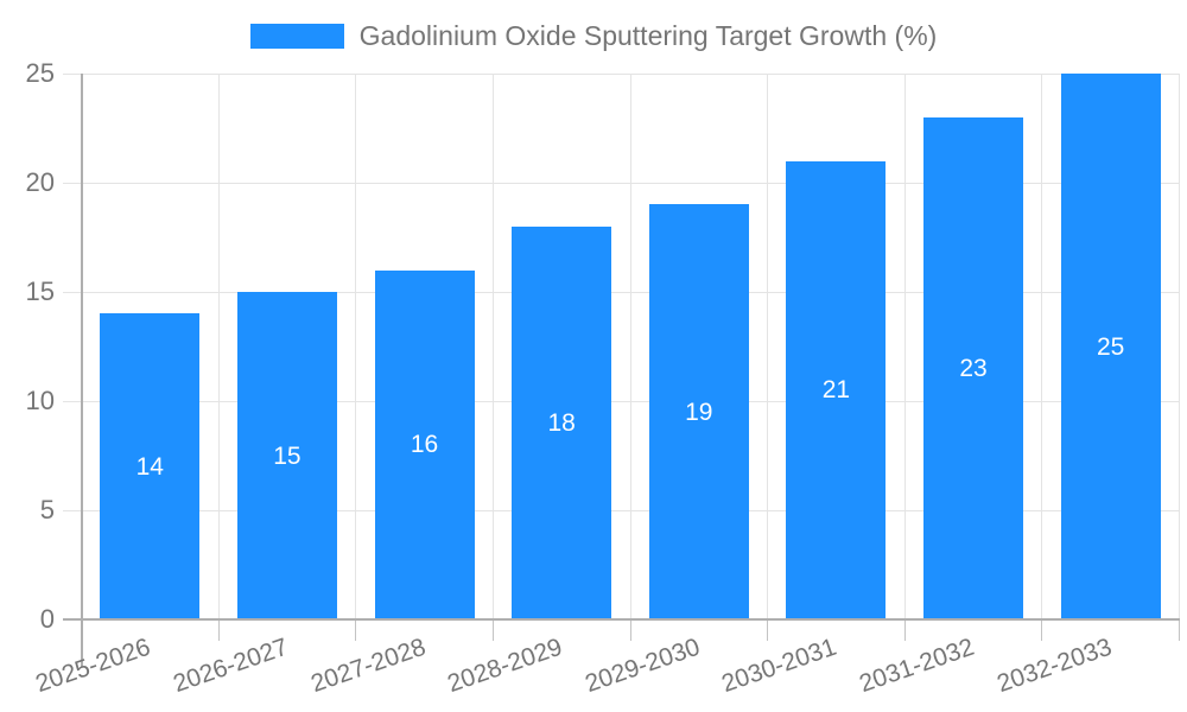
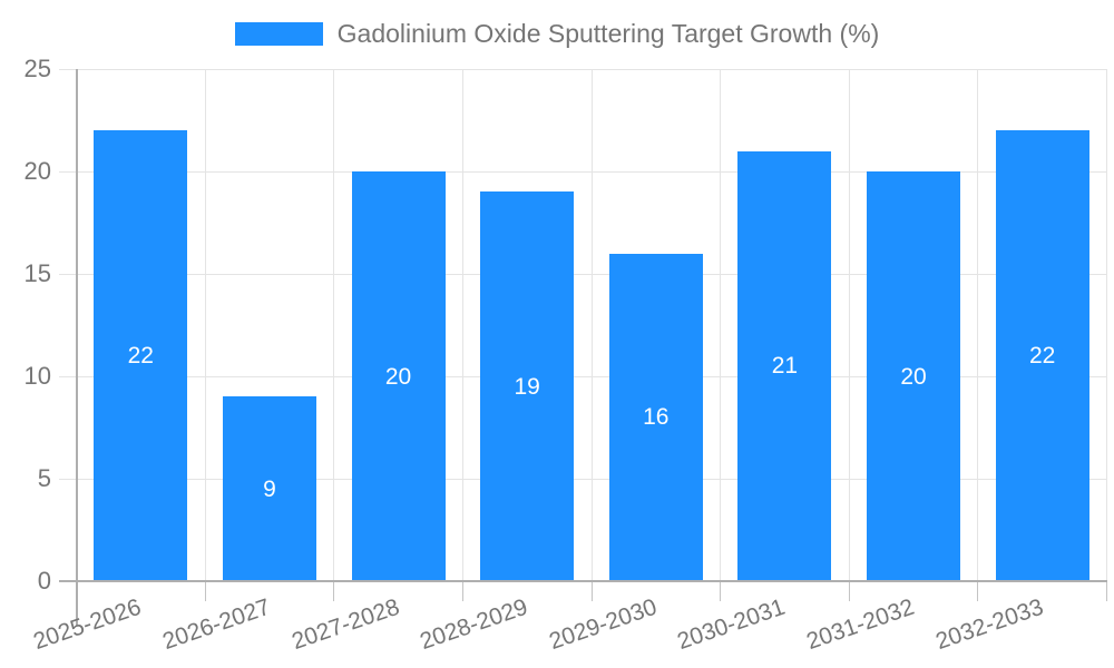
2025-2026: 14 -> 22
2026-2027: 15 -> 9
2027-2028: 16 -> 20
2028-2029: 18 -> 19
2029-2030: 19 -> 16
2031-2032: 23 -> 20
2032-2033: 25 -> 22
